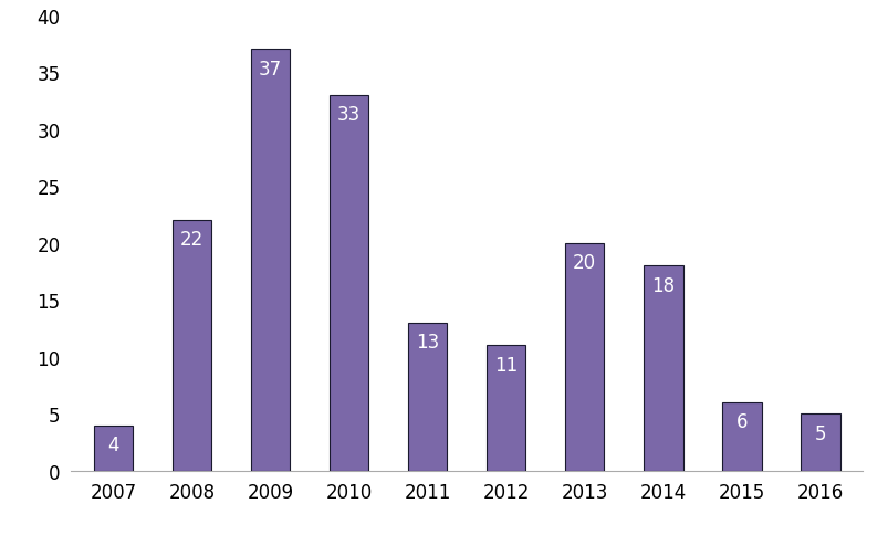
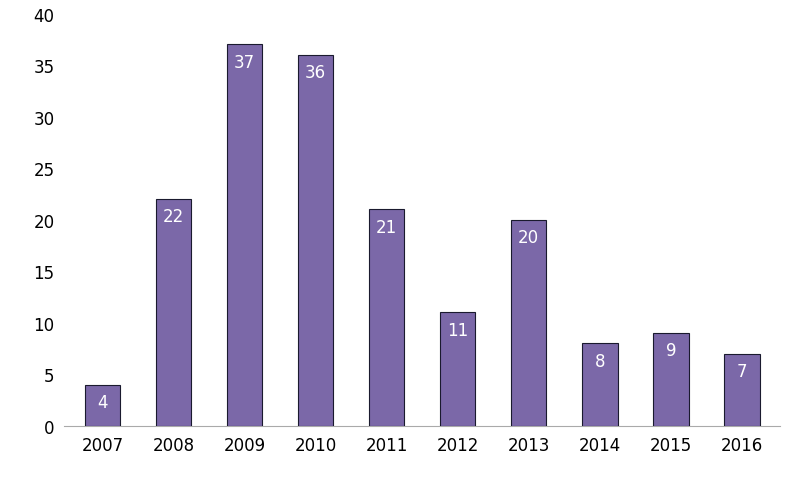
2010: 33 -> 36
2011: 13 -> 21
2014: 18 -> 8
2015: 6 -> 9
2016: 5 -> 7
